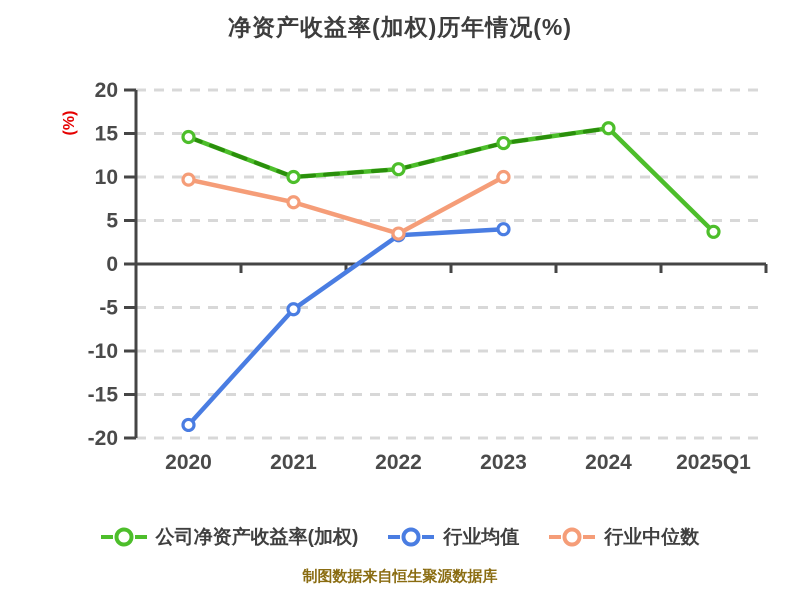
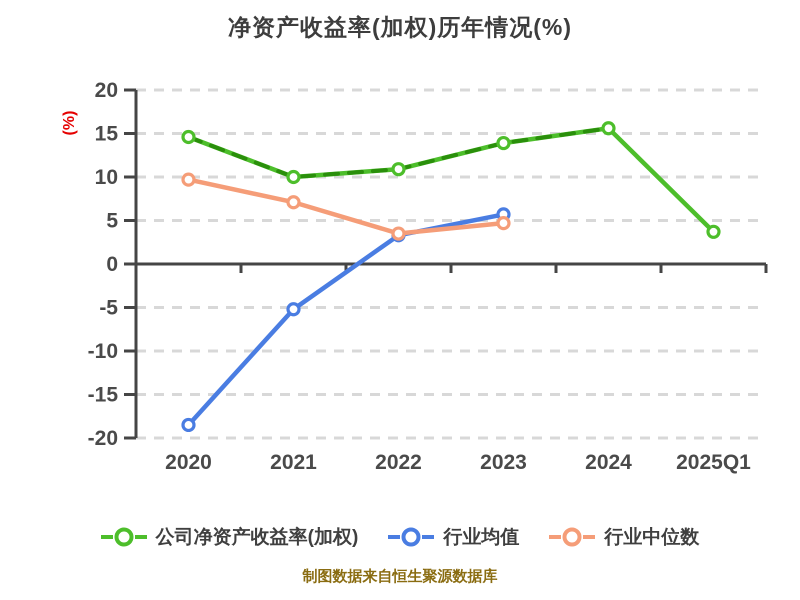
行业均值/2023: 4 -> 6
行业中位数/2023: 10 -> 5
